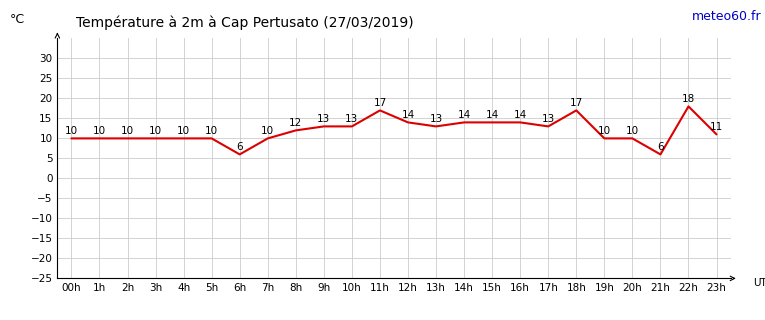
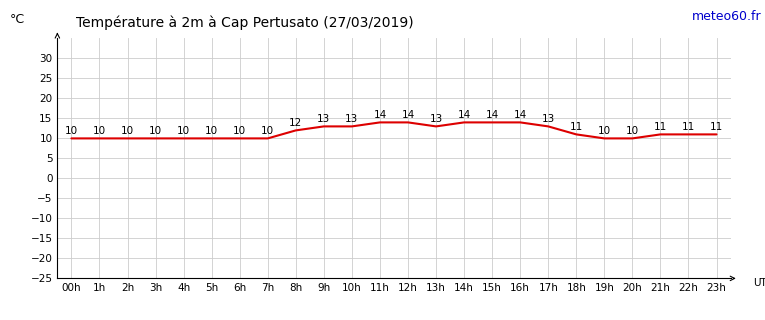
6h: 6 -> 10
11h: 17 -> 14
18h: 17 -> 11
21h: 6 -> 11
22h: 18 -> 11
